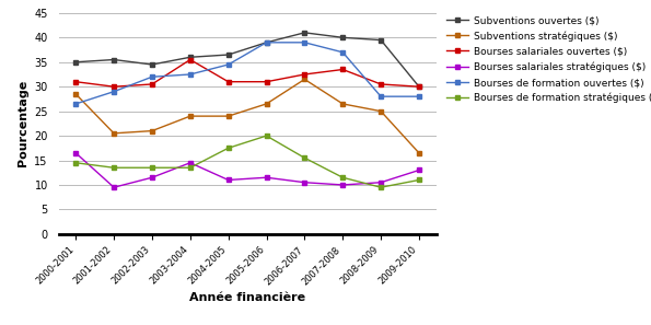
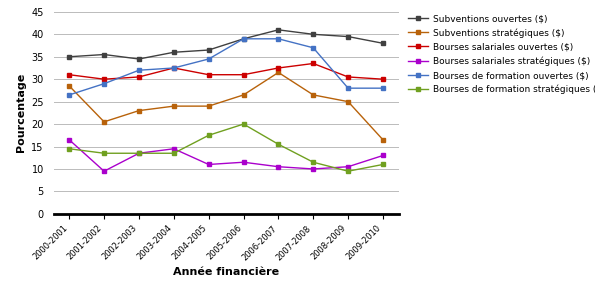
Subventions stratégiques ($)/2002-2003: 21.0 -> 23.0
Bourses salariales stratégiques ($)/2002-2003: 11.5 -> 13.5
Bourses salariales ouvertes ($)/2003-2004: 35.5 -> 32.5
Subventions ouvertes ($)/2009-2010: 30.0 -> 38.0
